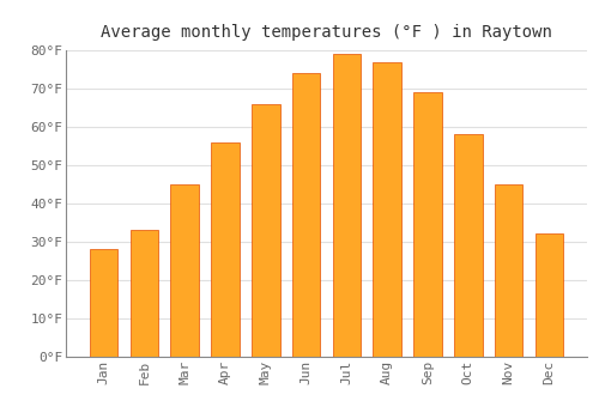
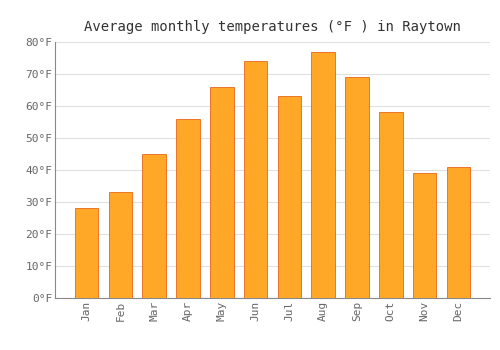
Jul: 79°F -> 63°F
Nov: 45°F -> 39°F
Dec: 32°F -> 41°F
